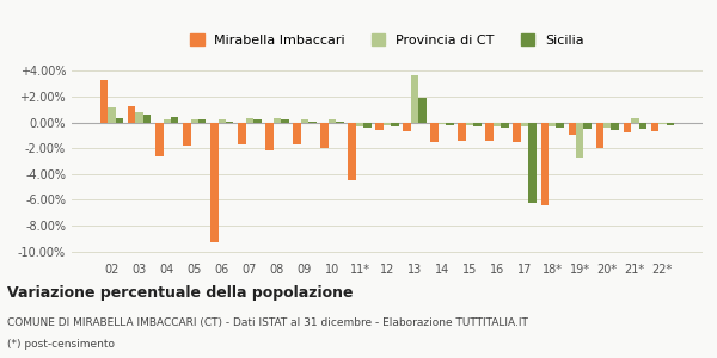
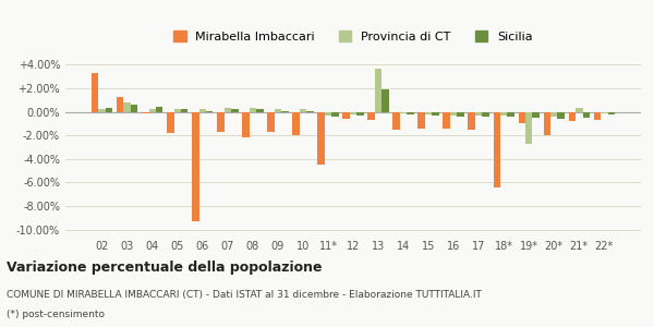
Provincia di CT/02: 1.2% -> 0.2%
Mirabella Imbaccari/04: -2.6% -> -0.1%
Sicilia/17: -6.2% -> -0.4%
